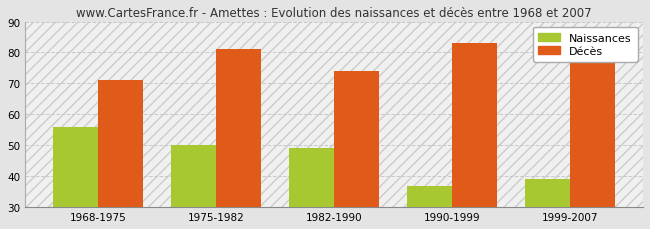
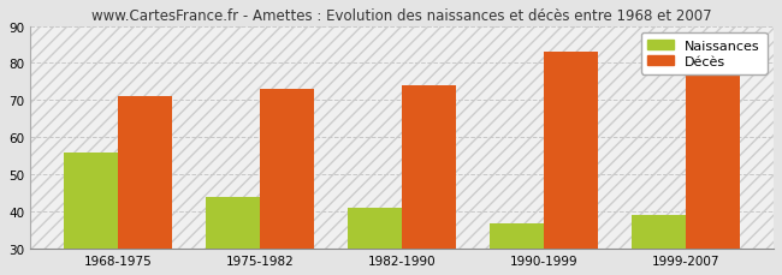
Naissances/1975-1982: 50 -> 44
Décès/1975-1982: 81 -> 73
Naissances/1982-1990: 49 -> 41
